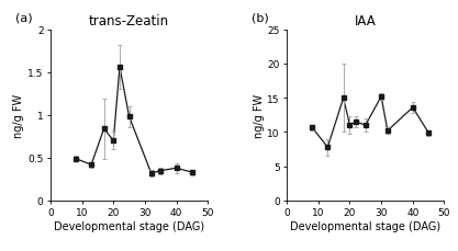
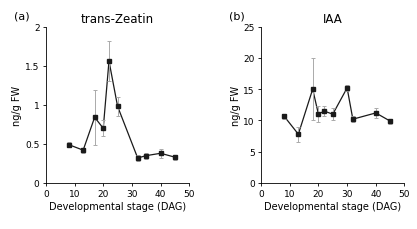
IAA/40: 13.6 -> 11.2
